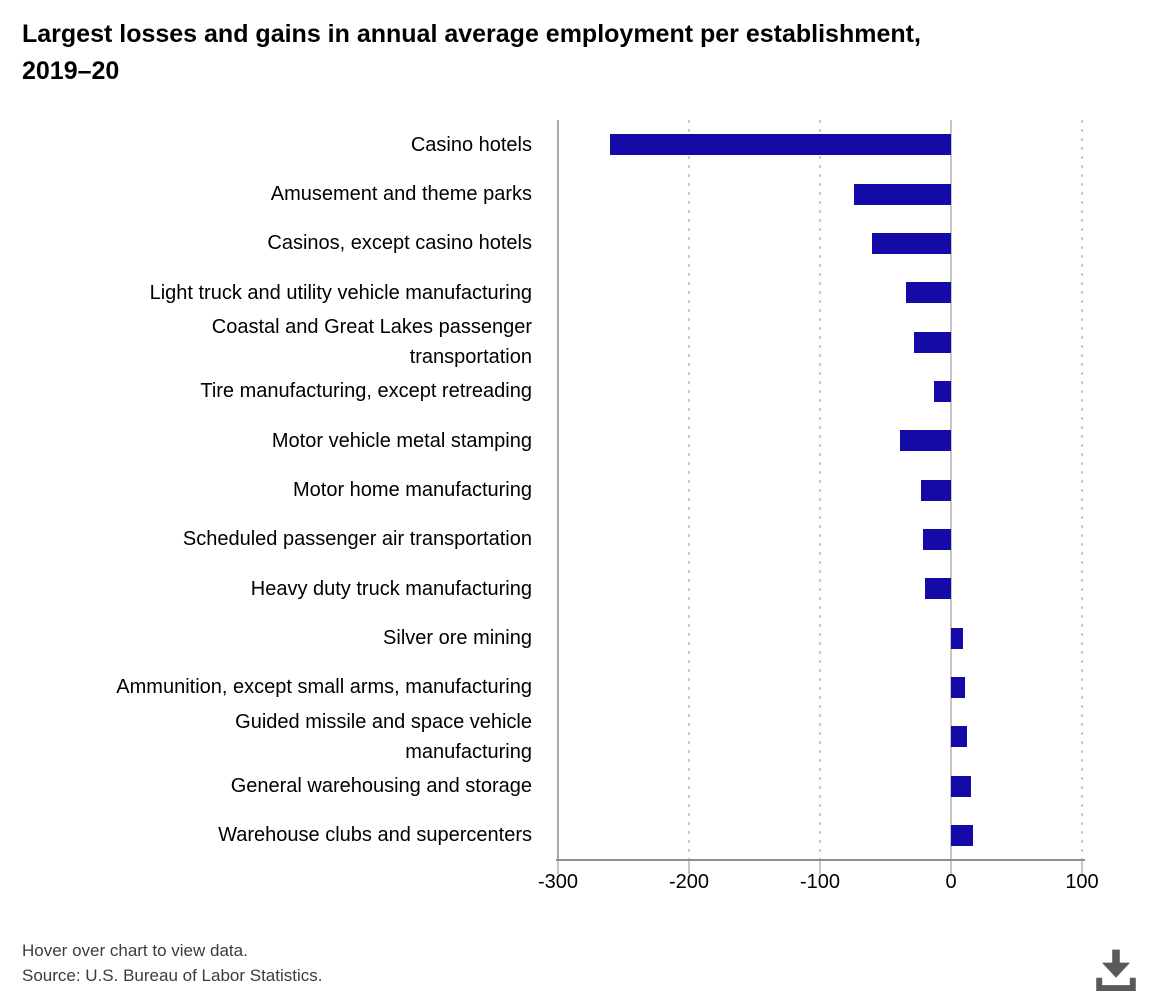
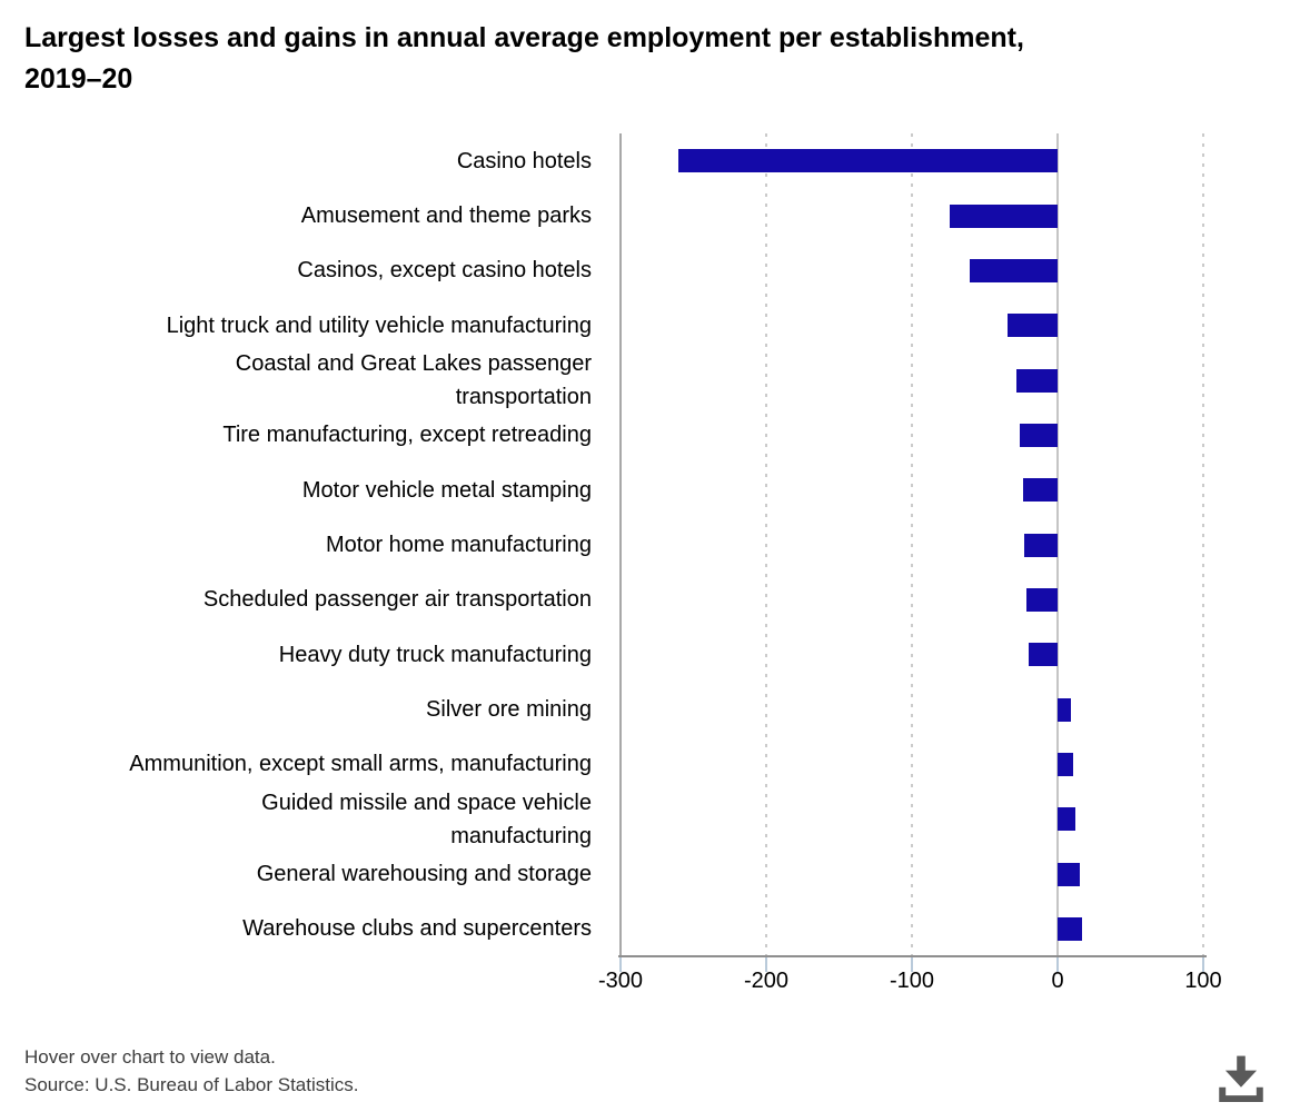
Tire manufacturing, except retreading: -13 -> -26
Motor vehicle metal stamping: -39 -> -24
